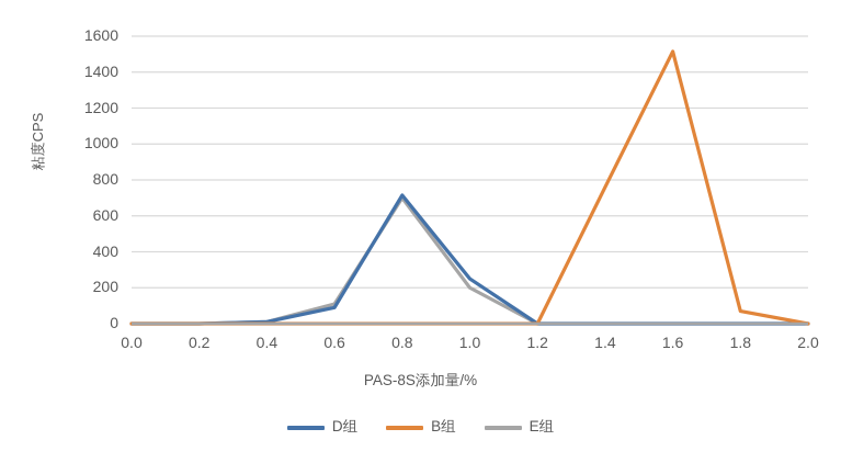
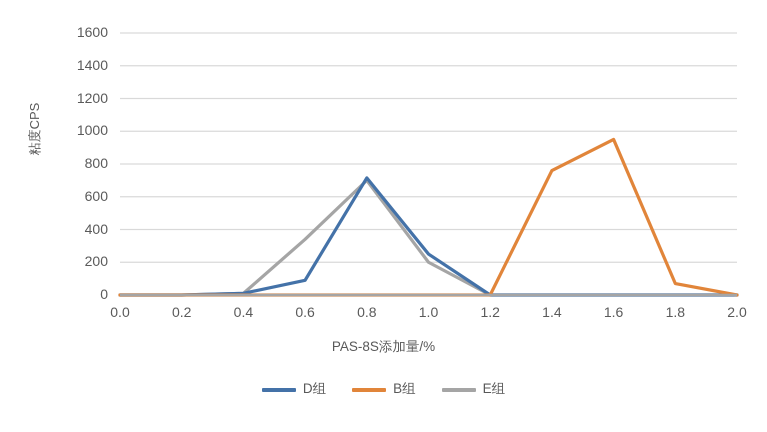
E组/0.6: 110 -> 340
B组/1.6: 1520 -> 950
